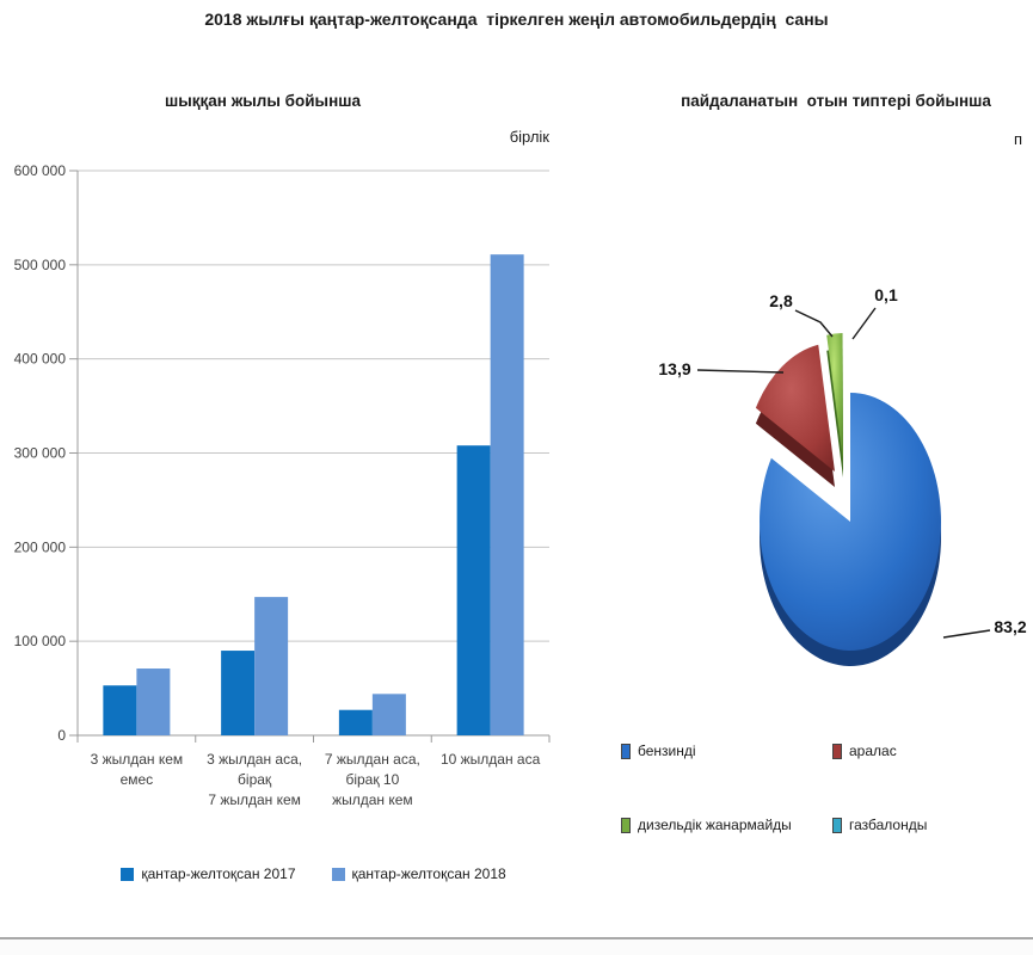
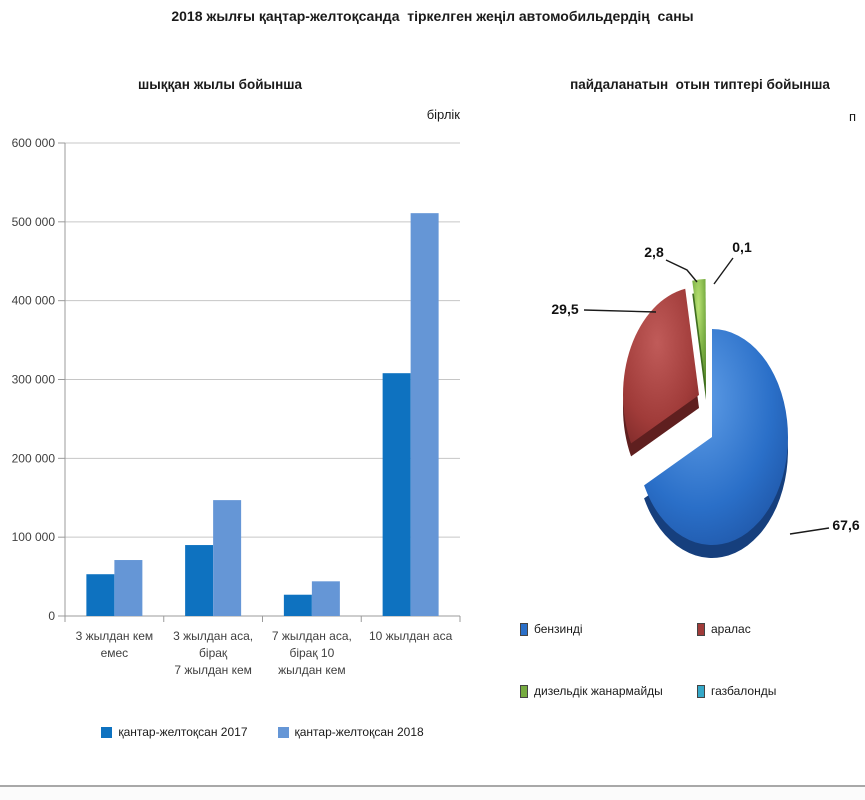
пайдаланатын отын типтері бойынша/бензинді: 83,2 -> 67,6
пайдаланатын отын типтері бойынша/аралас: 13,9 -> 29,5
